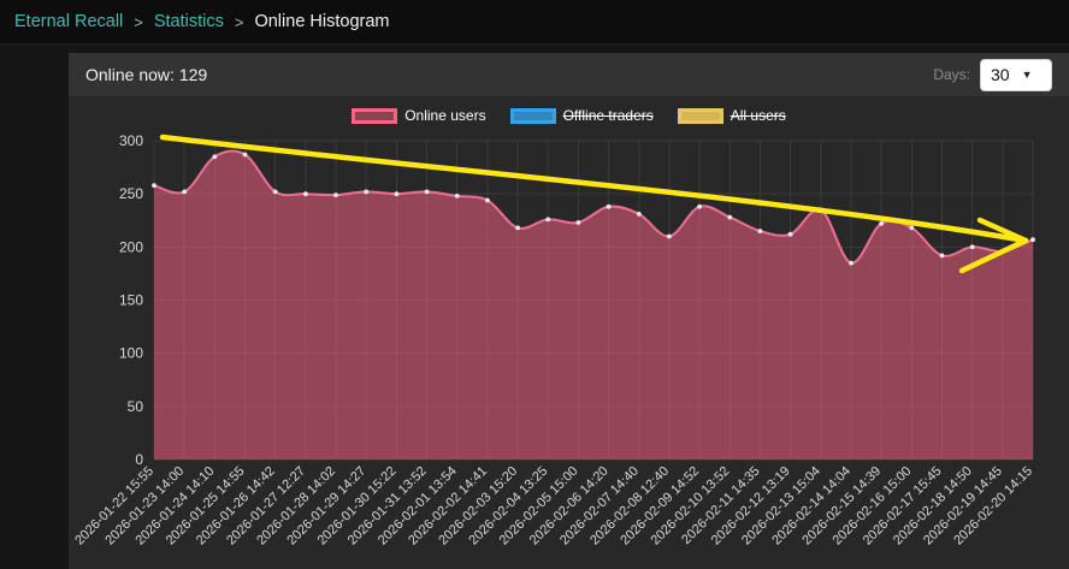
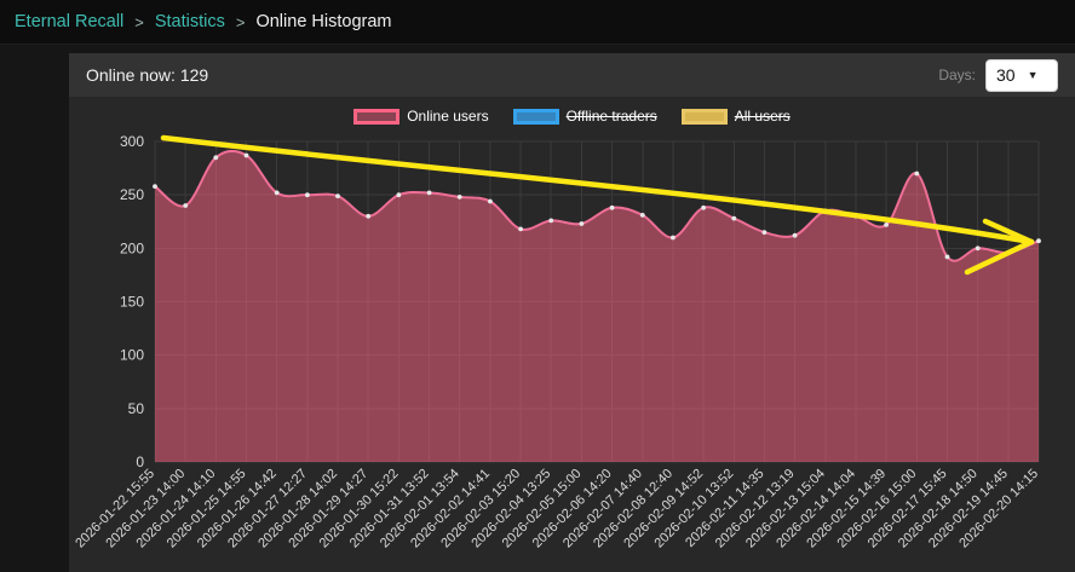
2026-01-23 14:00: 250 -> 240
2026-01-29 14:27: 250 -> 230
2026-02-14 14:04: 180 -> 230
2026-02-16 15:00: 220 -> 270
